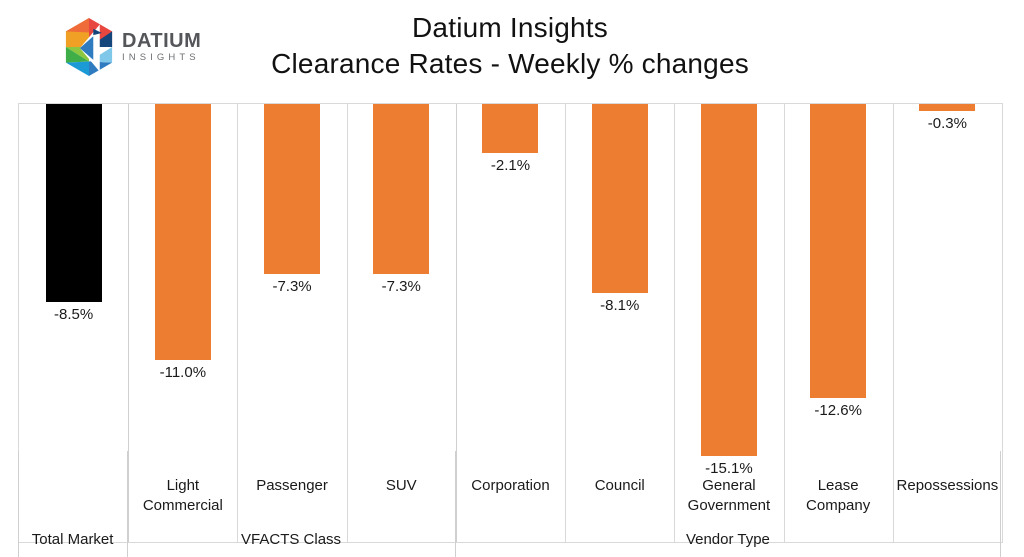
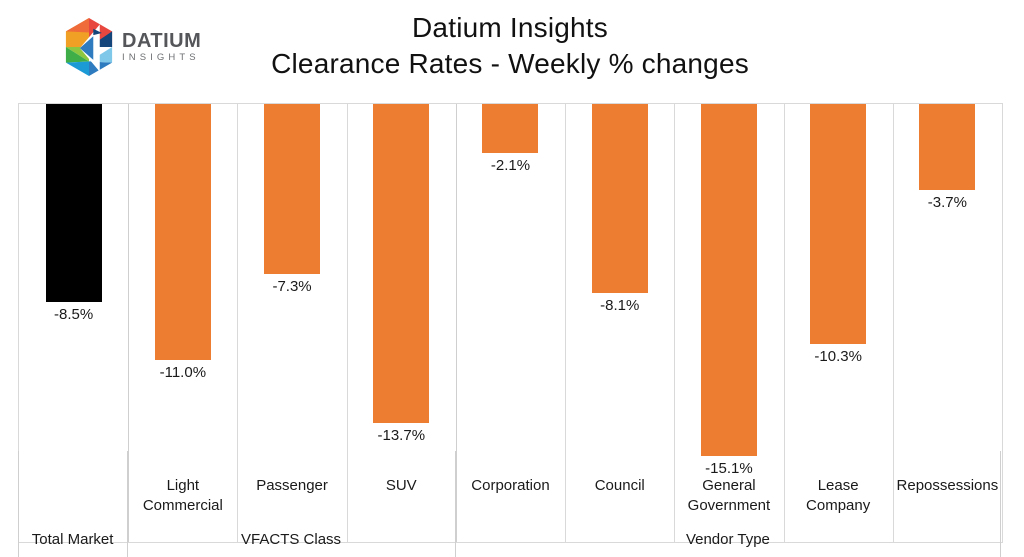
SUV: -7.3% -> -13.7%
Lease Company: -12.6% -> -10.3%
Repossessions: -0.3% -> -3.7%
